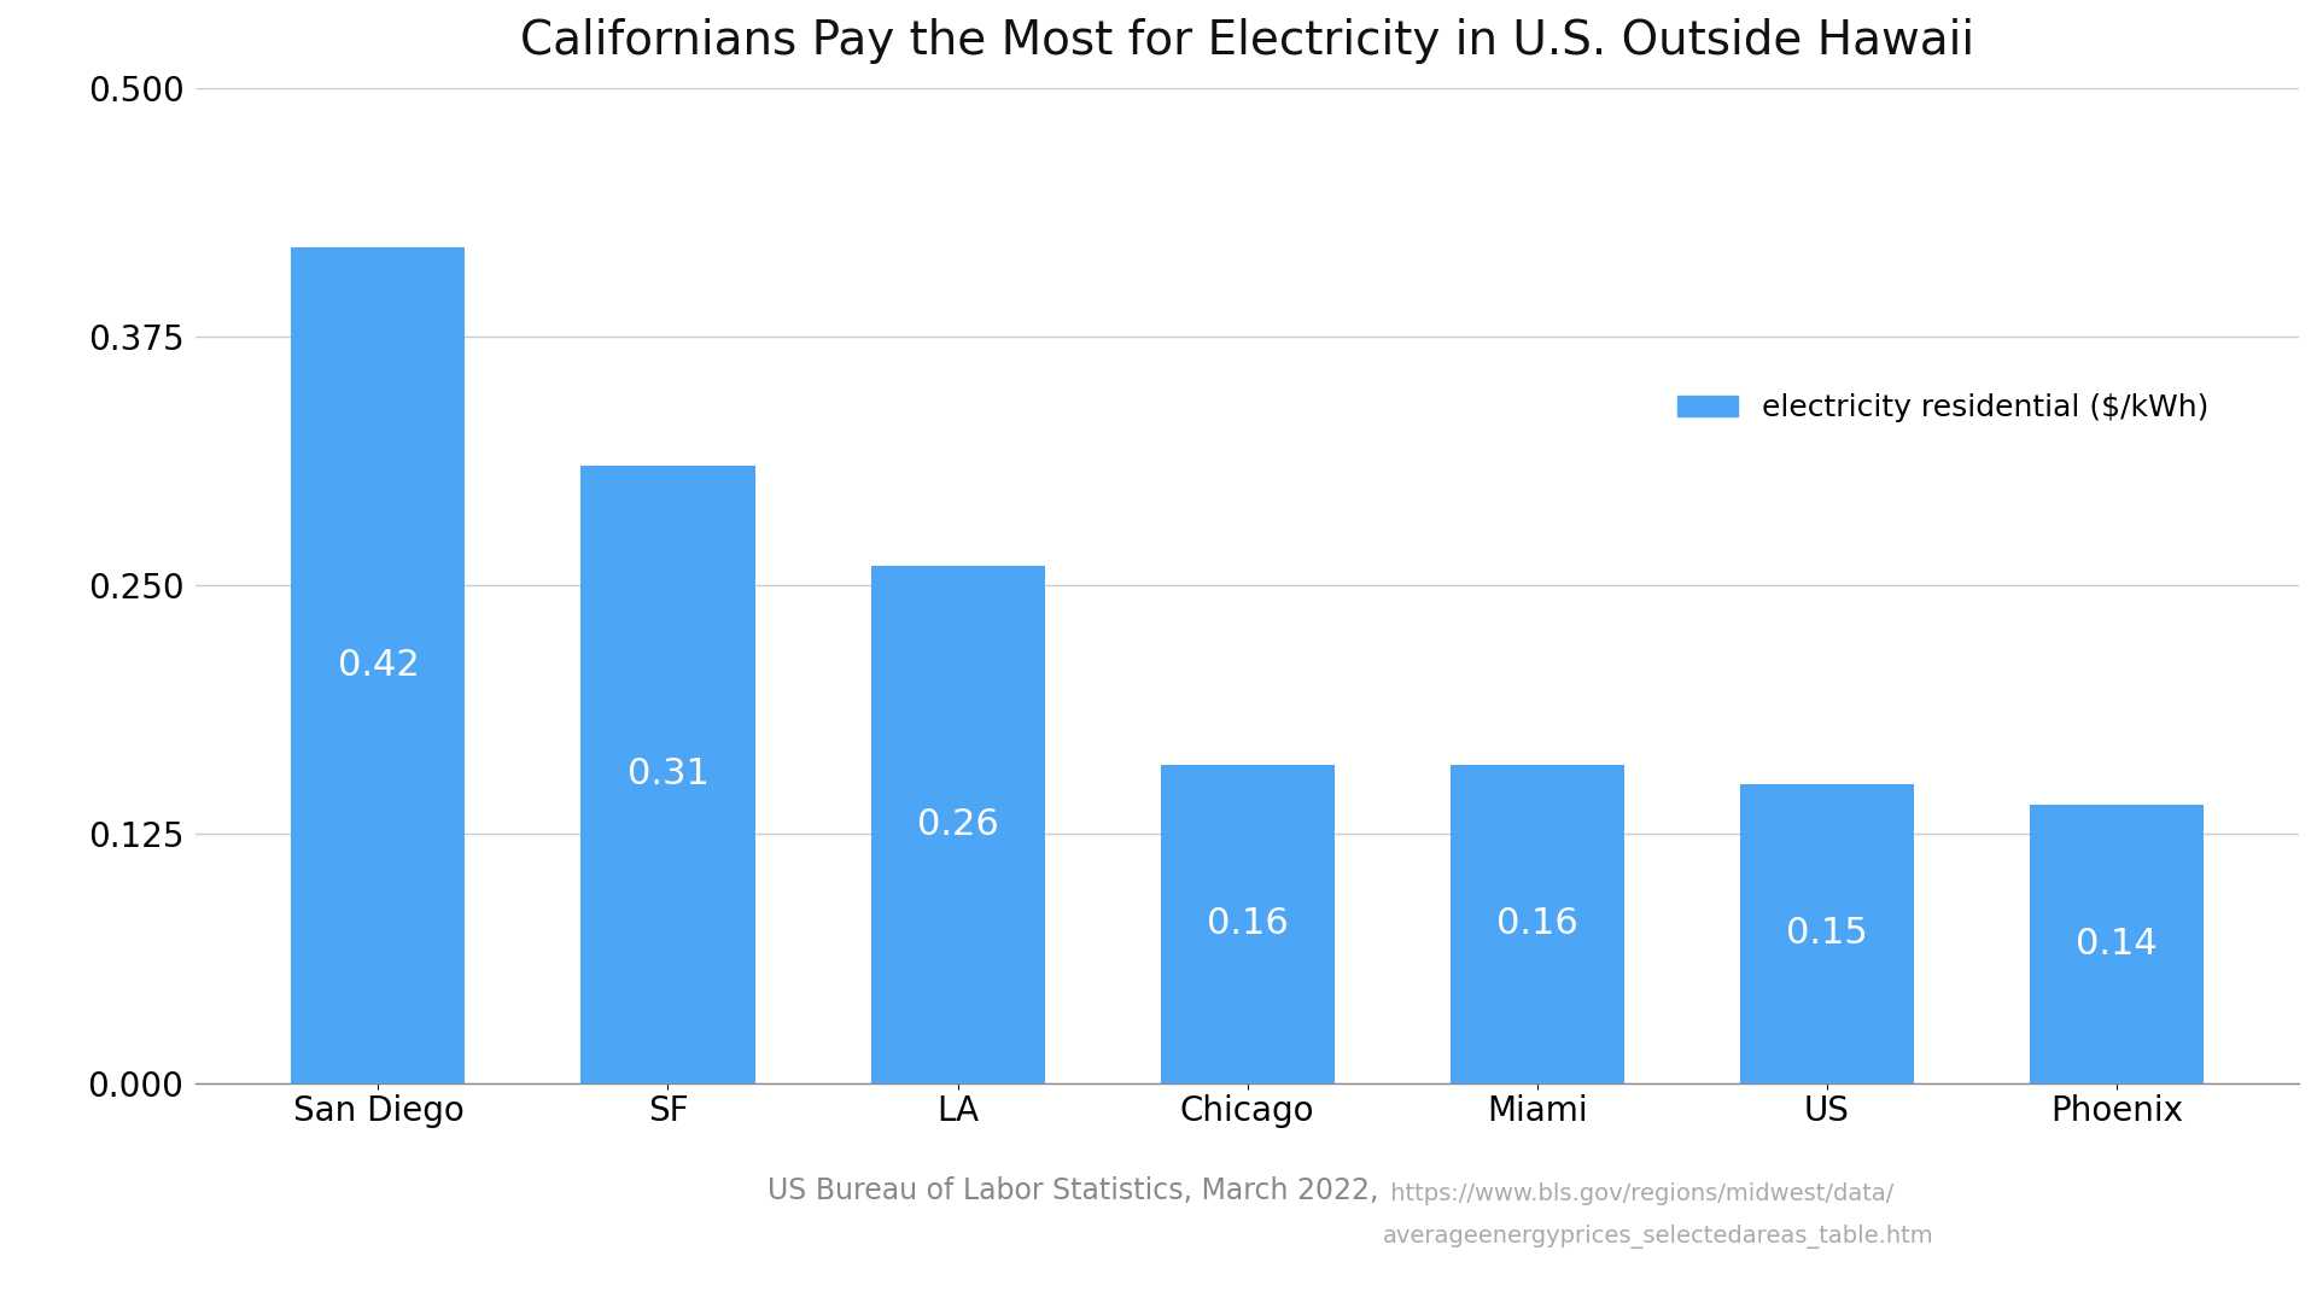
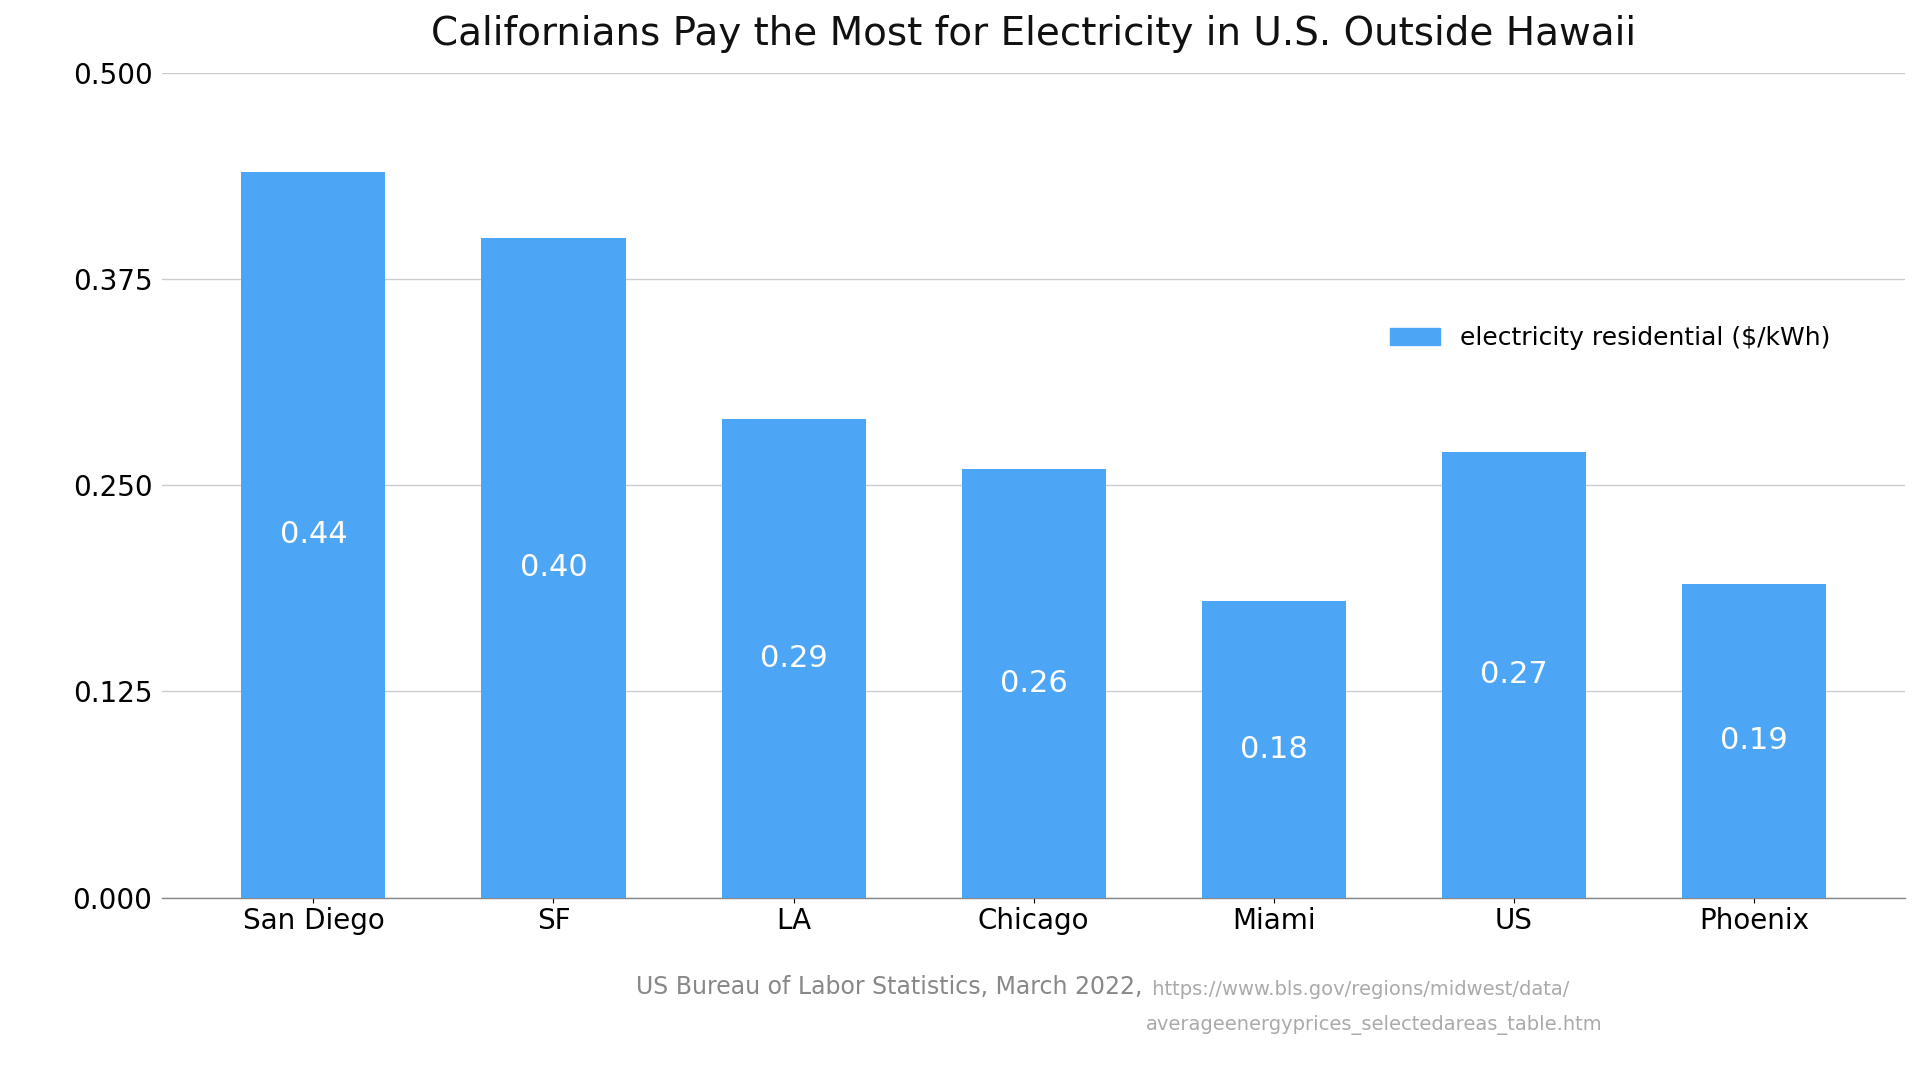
San Diego: 0.42 -> 0.44
SF: 0.31 -> 0.40
LA: 0.26 -> 0.29
Chicago: 0.16 -> 0.26
Miami: 0.16 -> 0.18
US: 0.15 -> 0.27
Phoenix: 0.14 -> 0.19
